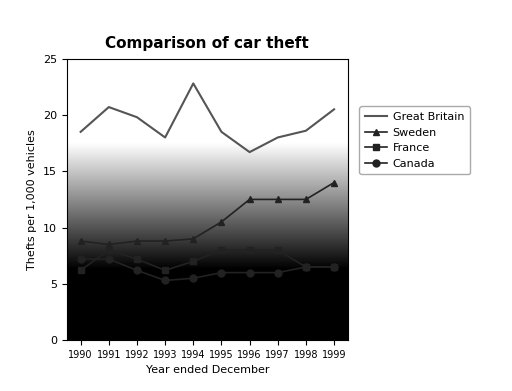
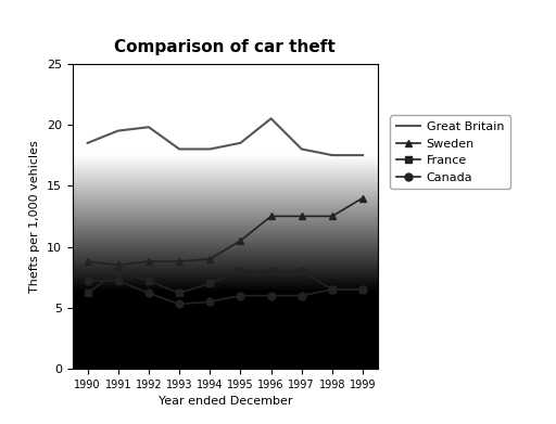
Great Britain/1991: 20.7 -> 19.5
Great Britain/1994: 22.8 -> 18.0
Great Britain/1996: 16.7 -> 20.5
Great Britain/1998: 18.6 -> 17.5
Great Britain/1999: 20.5 -> 17.5
